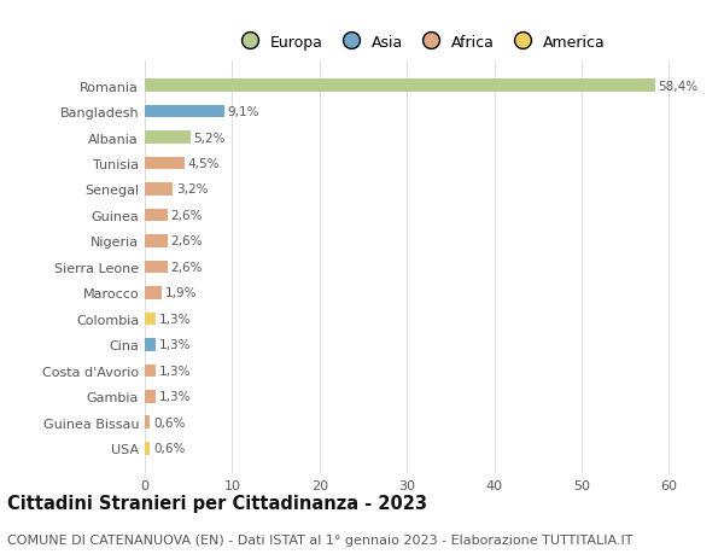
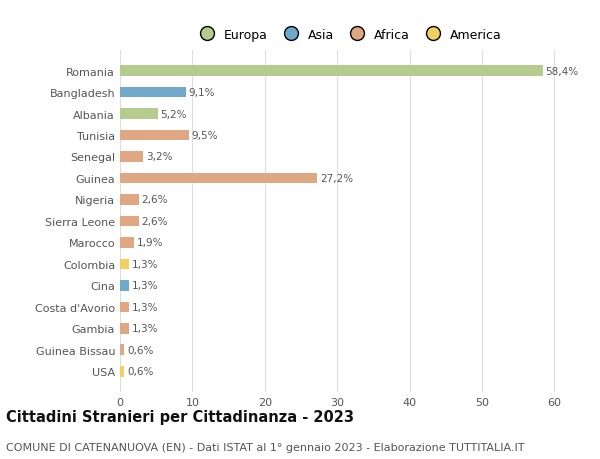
Tunisia: 4,5% -> 9,5%
Guinea: 2,6% -> 27,2%
